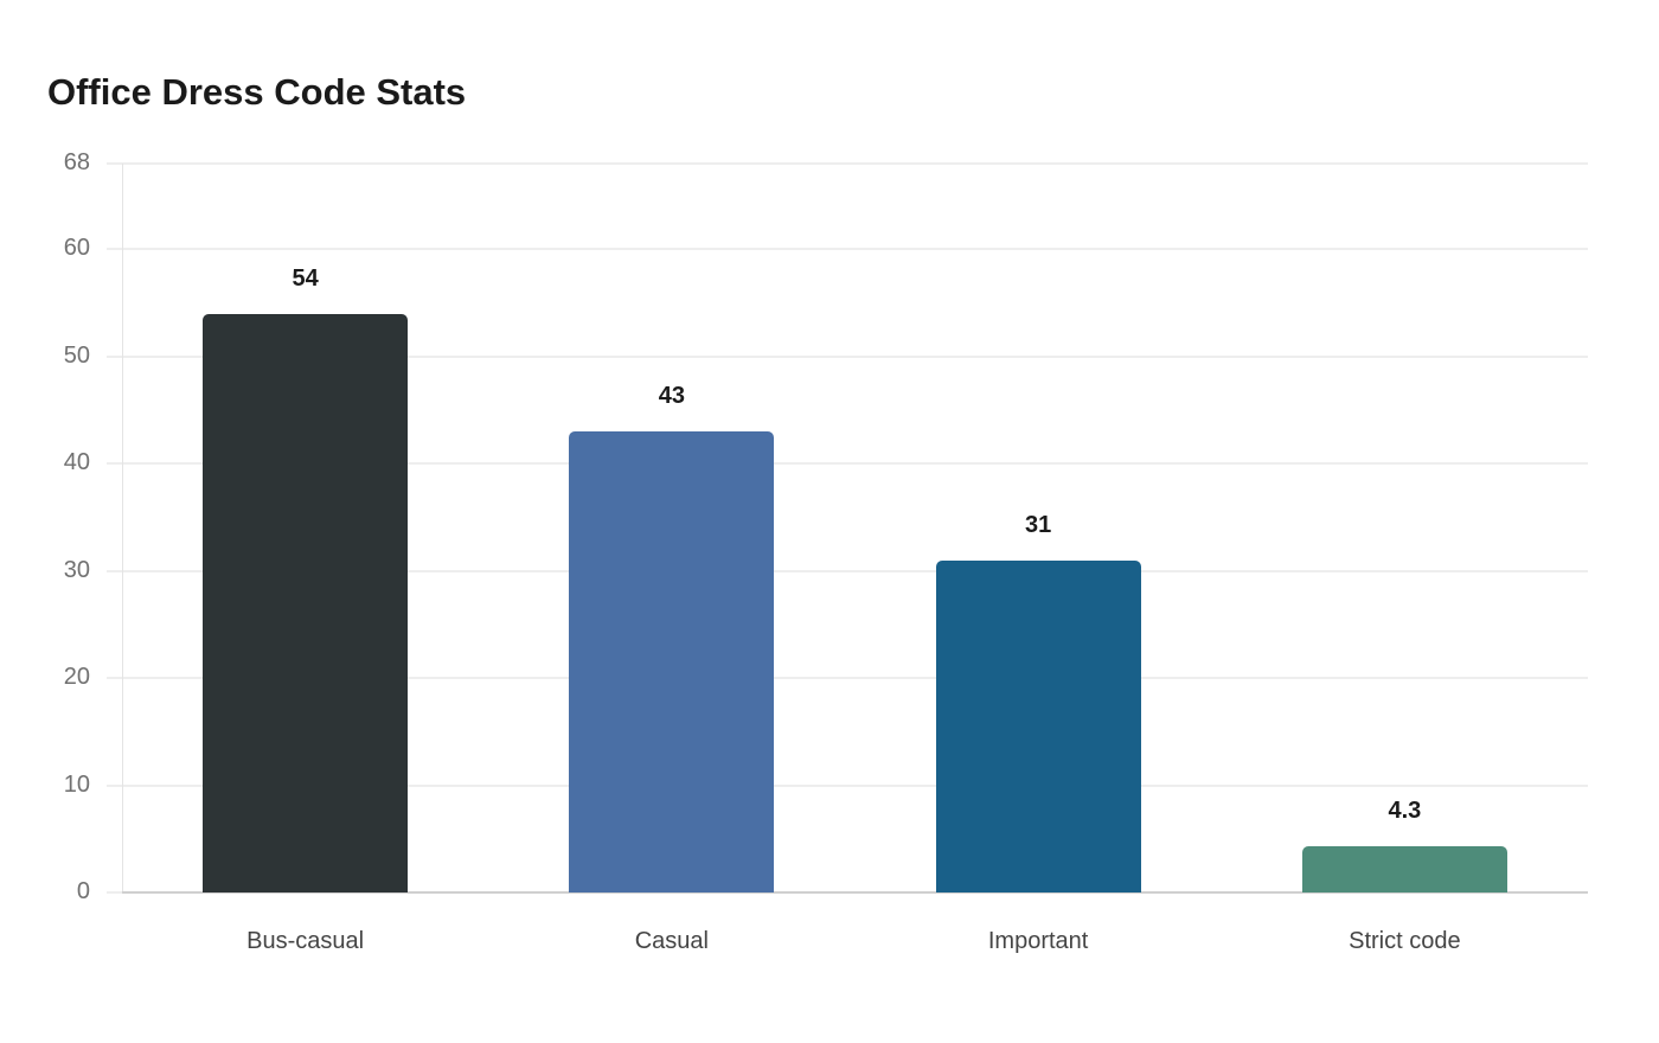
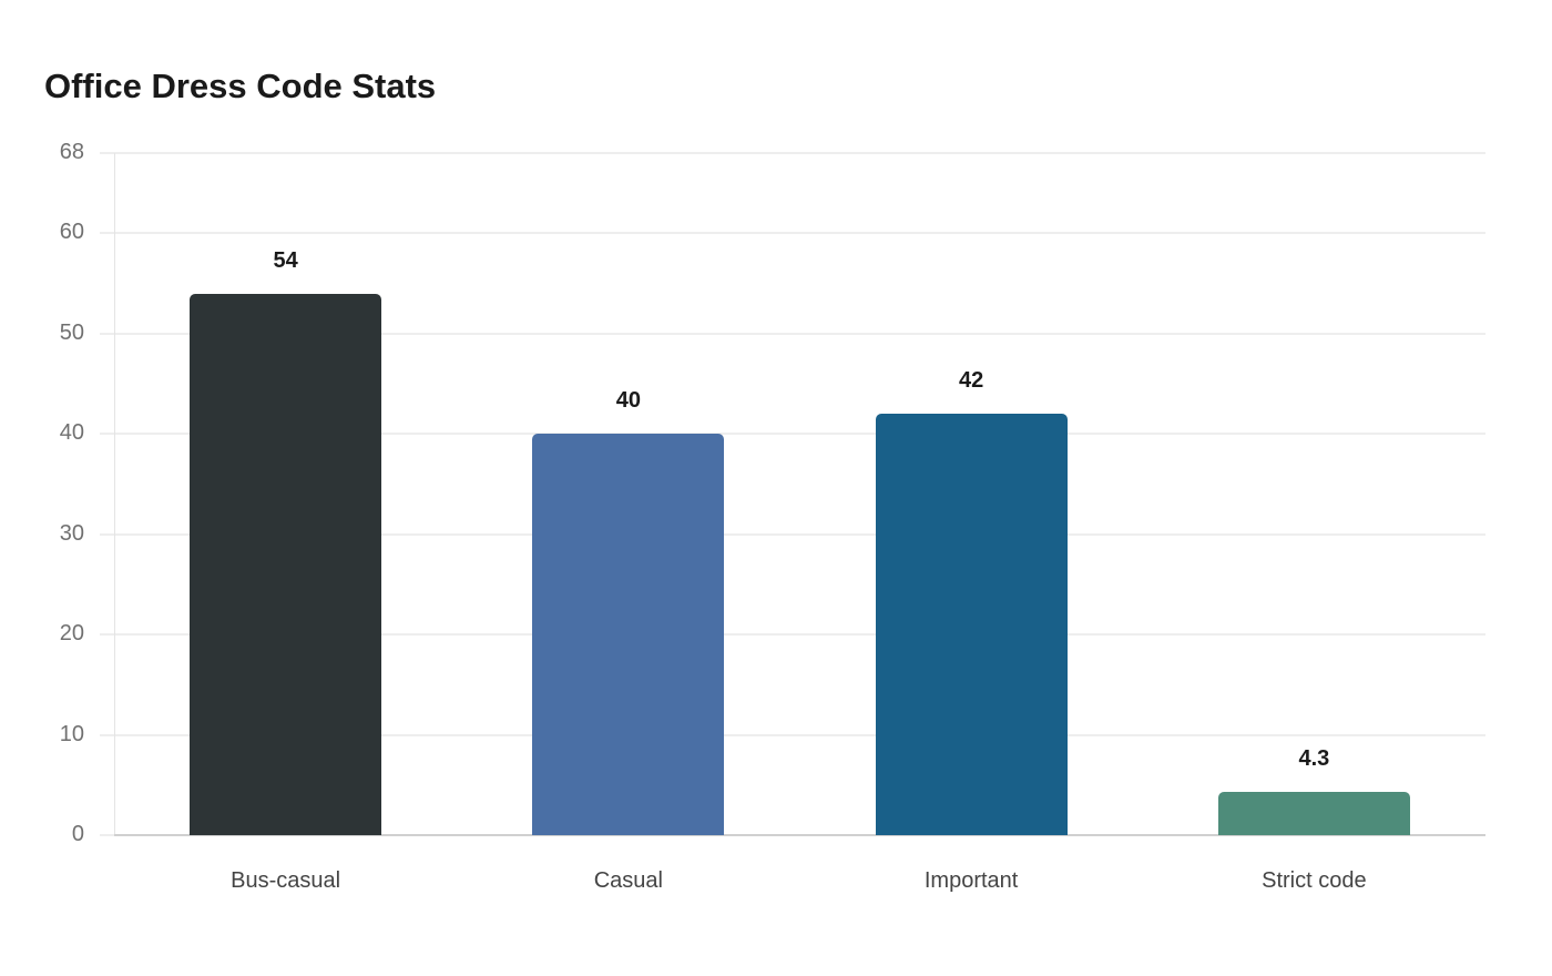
Casual: 43 -> 40
Important: 31 -> 42
